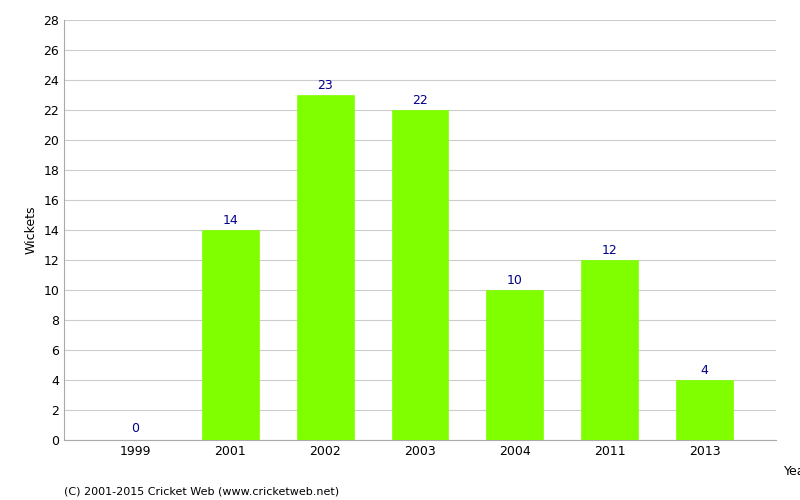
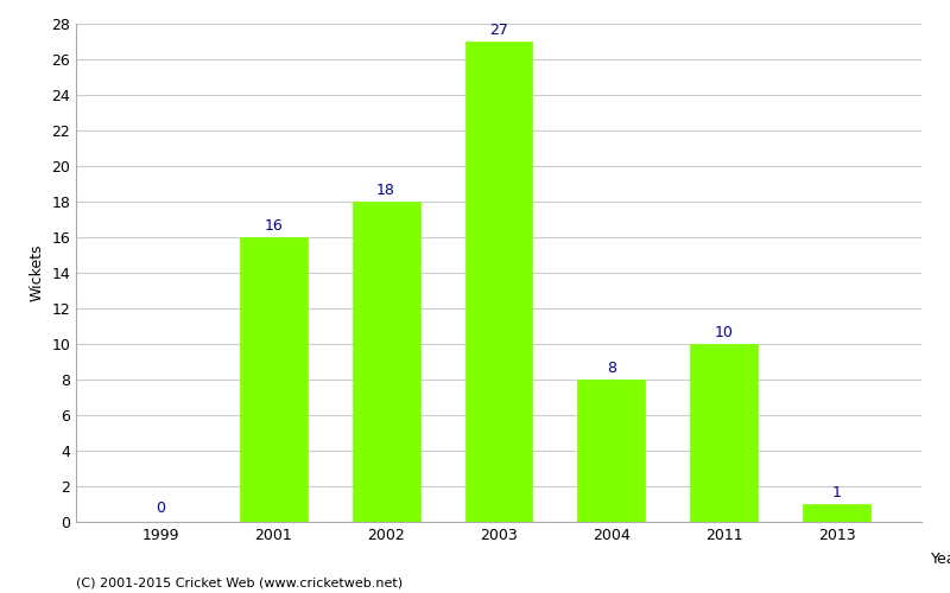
2001: 14 -> 16
2002: 23 -> 18
2003: 22 -> 27
2004: 10 -> 8
2011: 12 -> 10
2013: 4 -> 1
